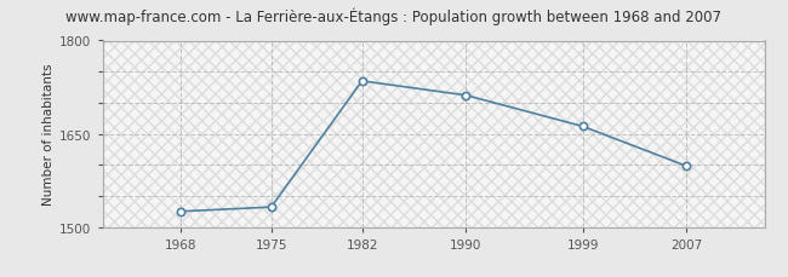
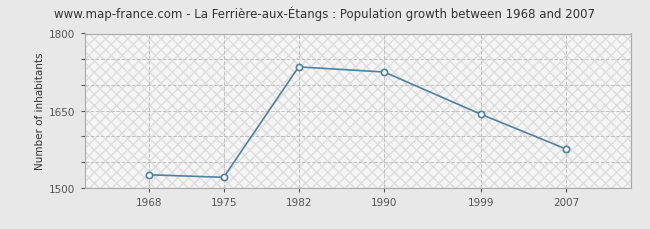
1975: 1532 -> 1520
1990: 1712 -> 1725
1999: 1662 -> 1643
2007: 1598 -> 1575
